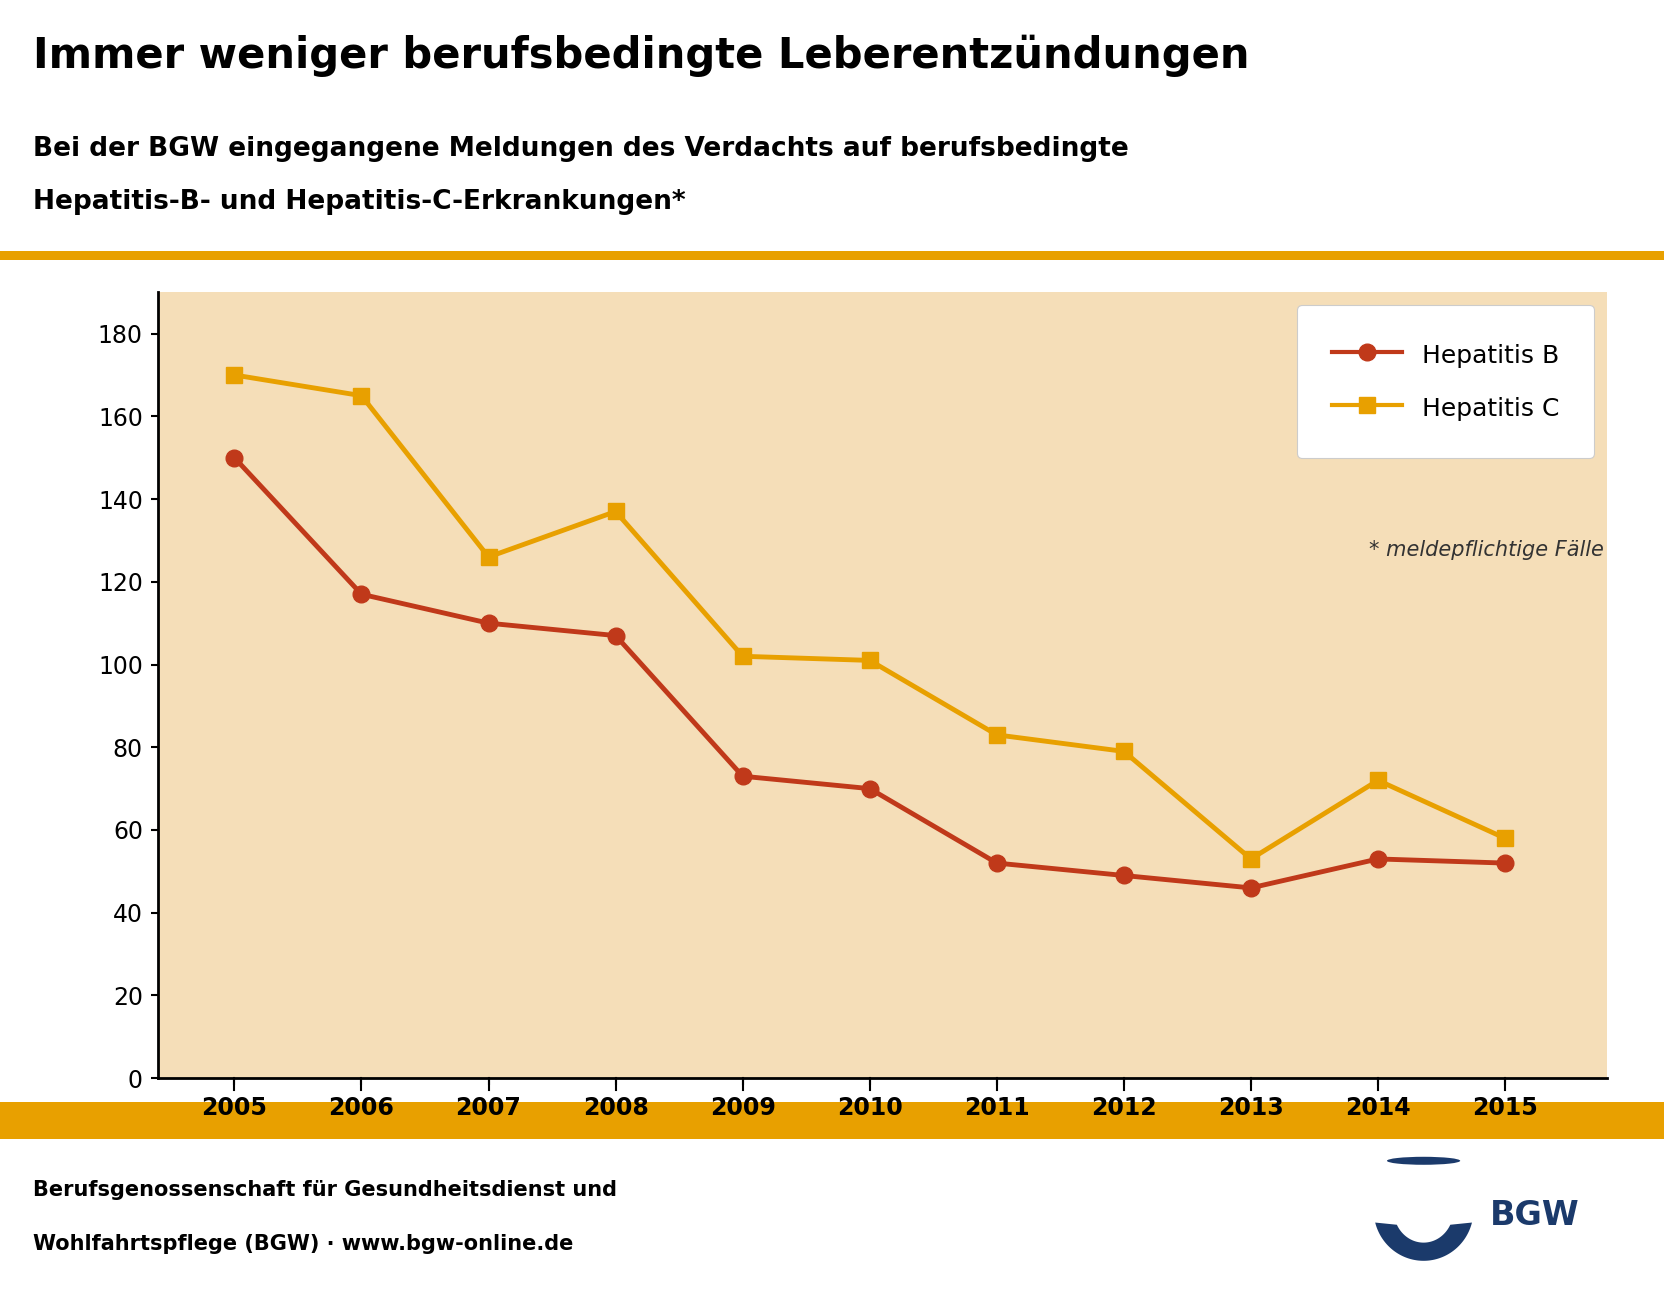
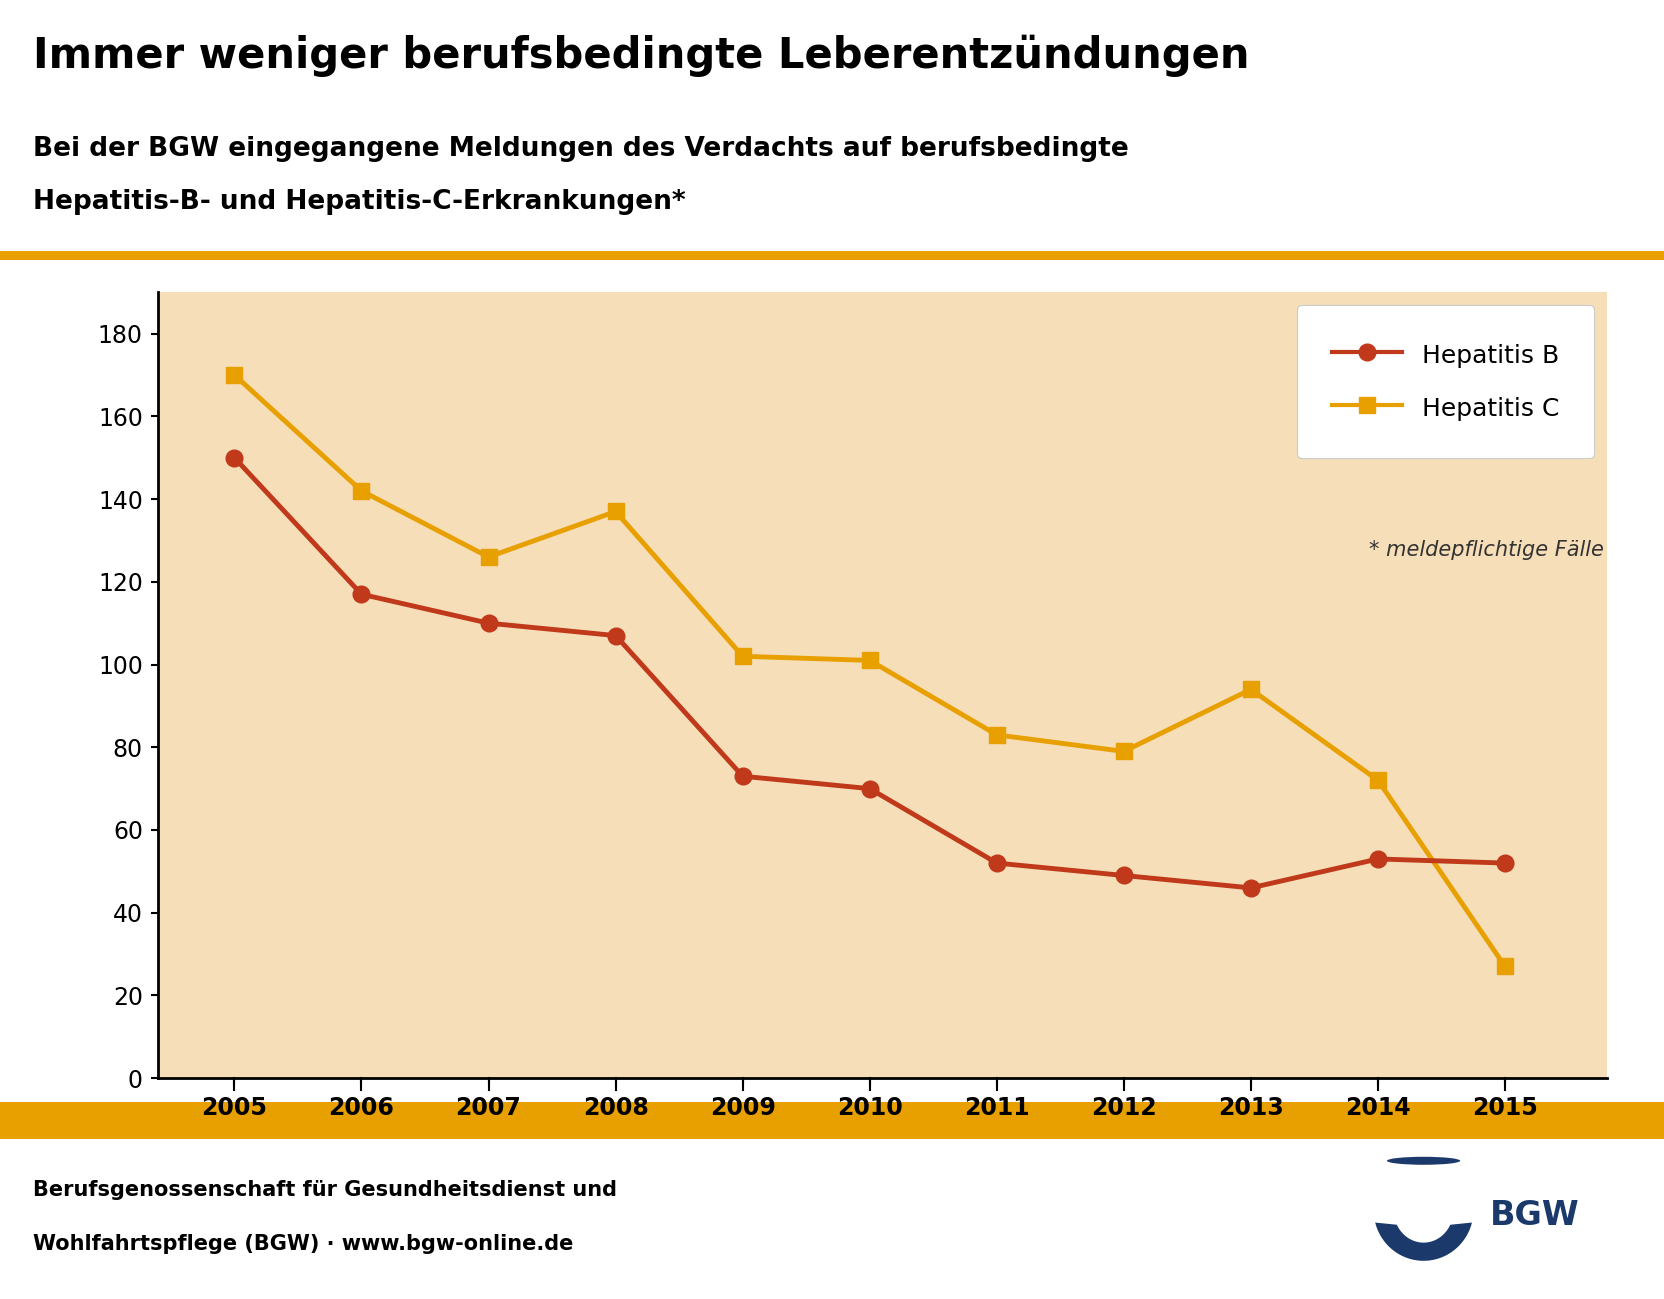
Hepatitis C/2006: 165 -> 142
Hepatitis C/2013: 53 -> 94
Hepatitis C/2015: 58 -> 27
